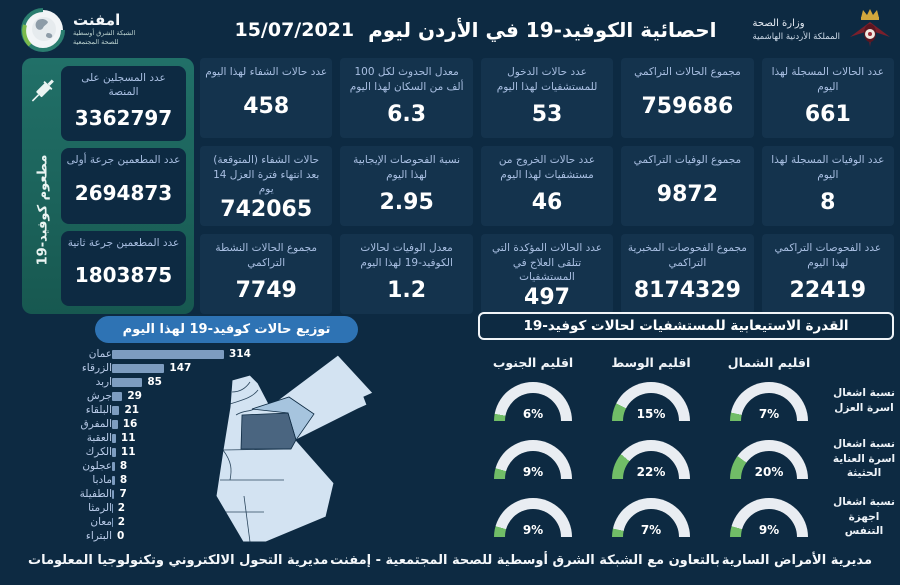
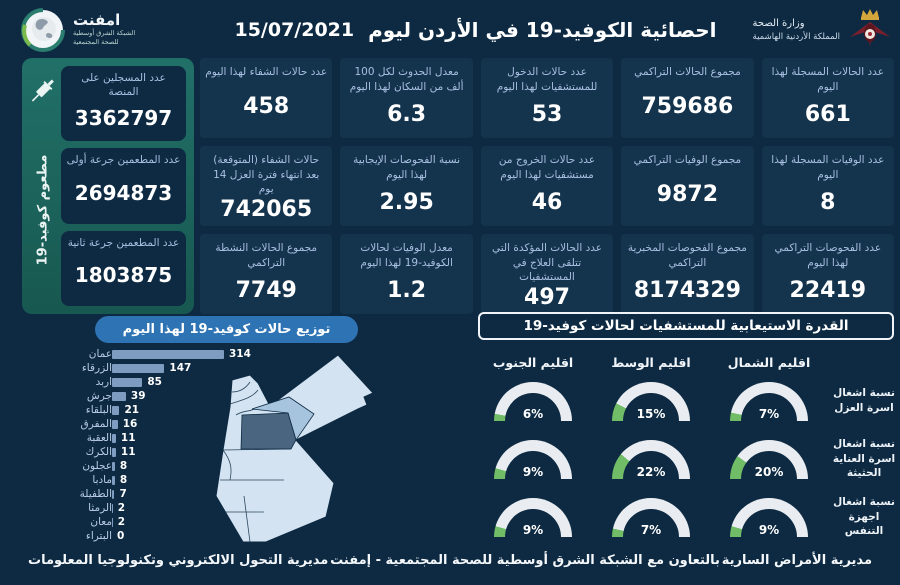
توزيع حالات كوفيد-19 لهذا اليوم/جرش: 29 -> 39
